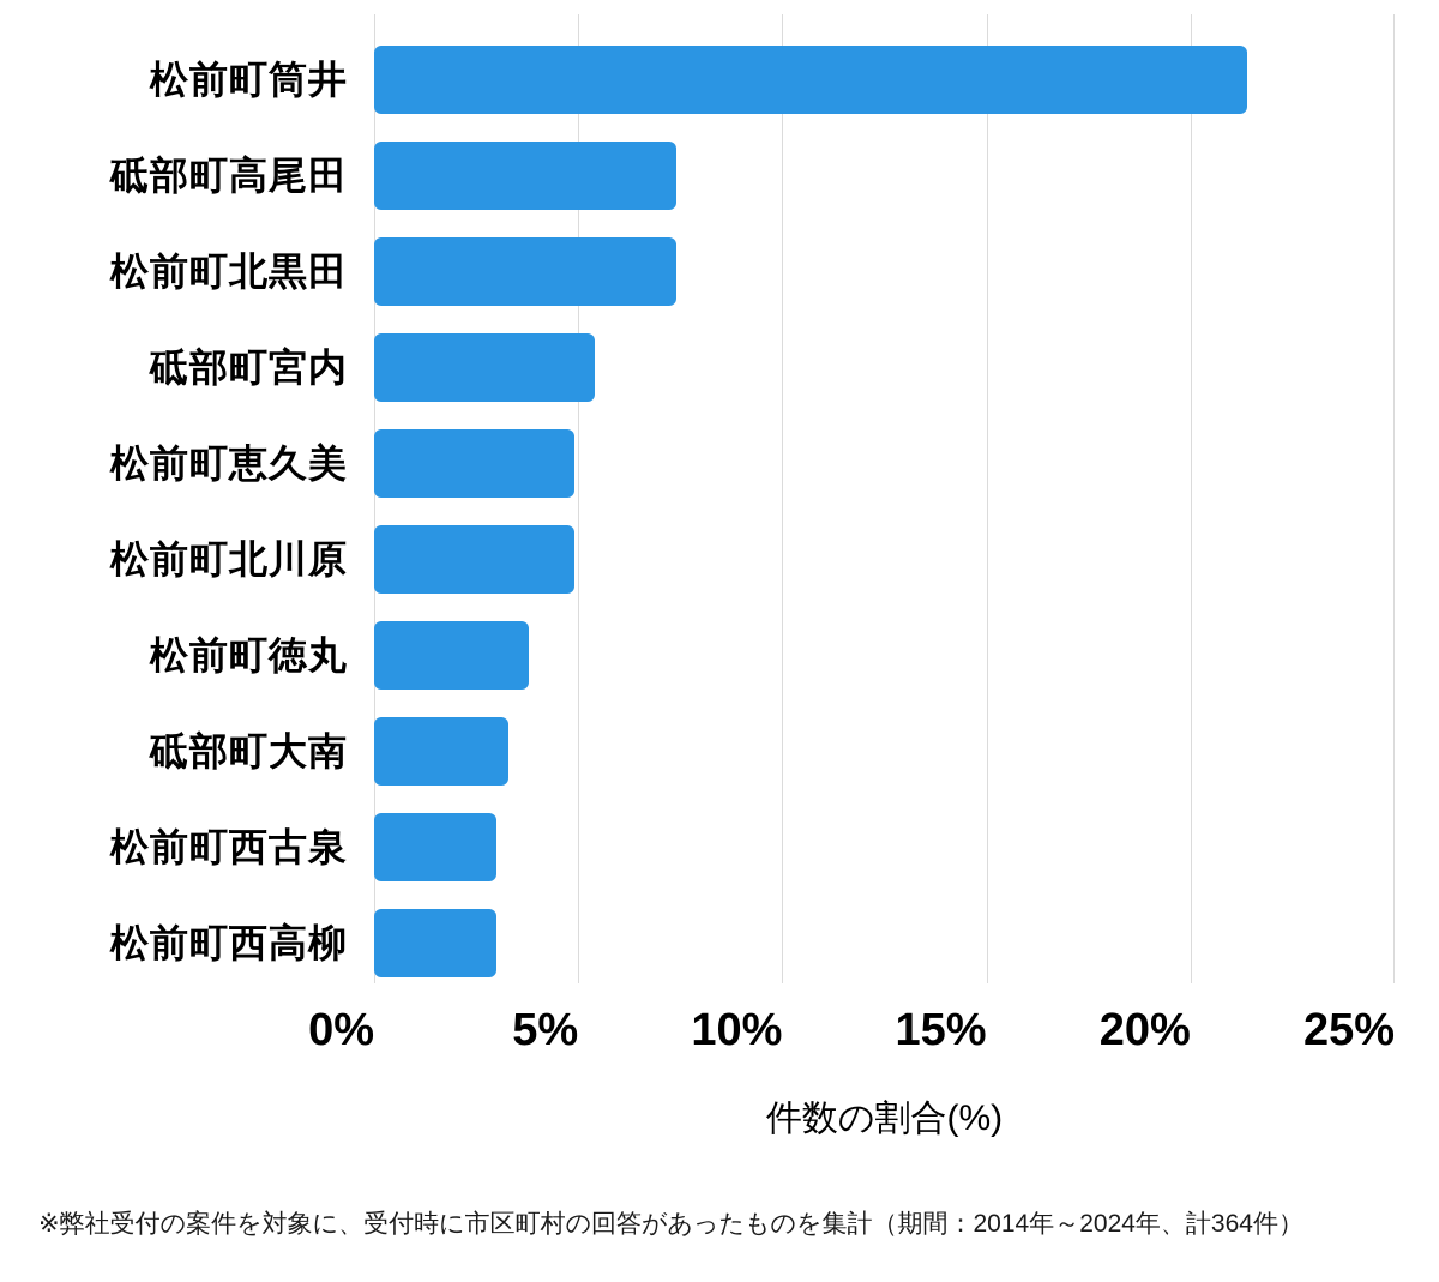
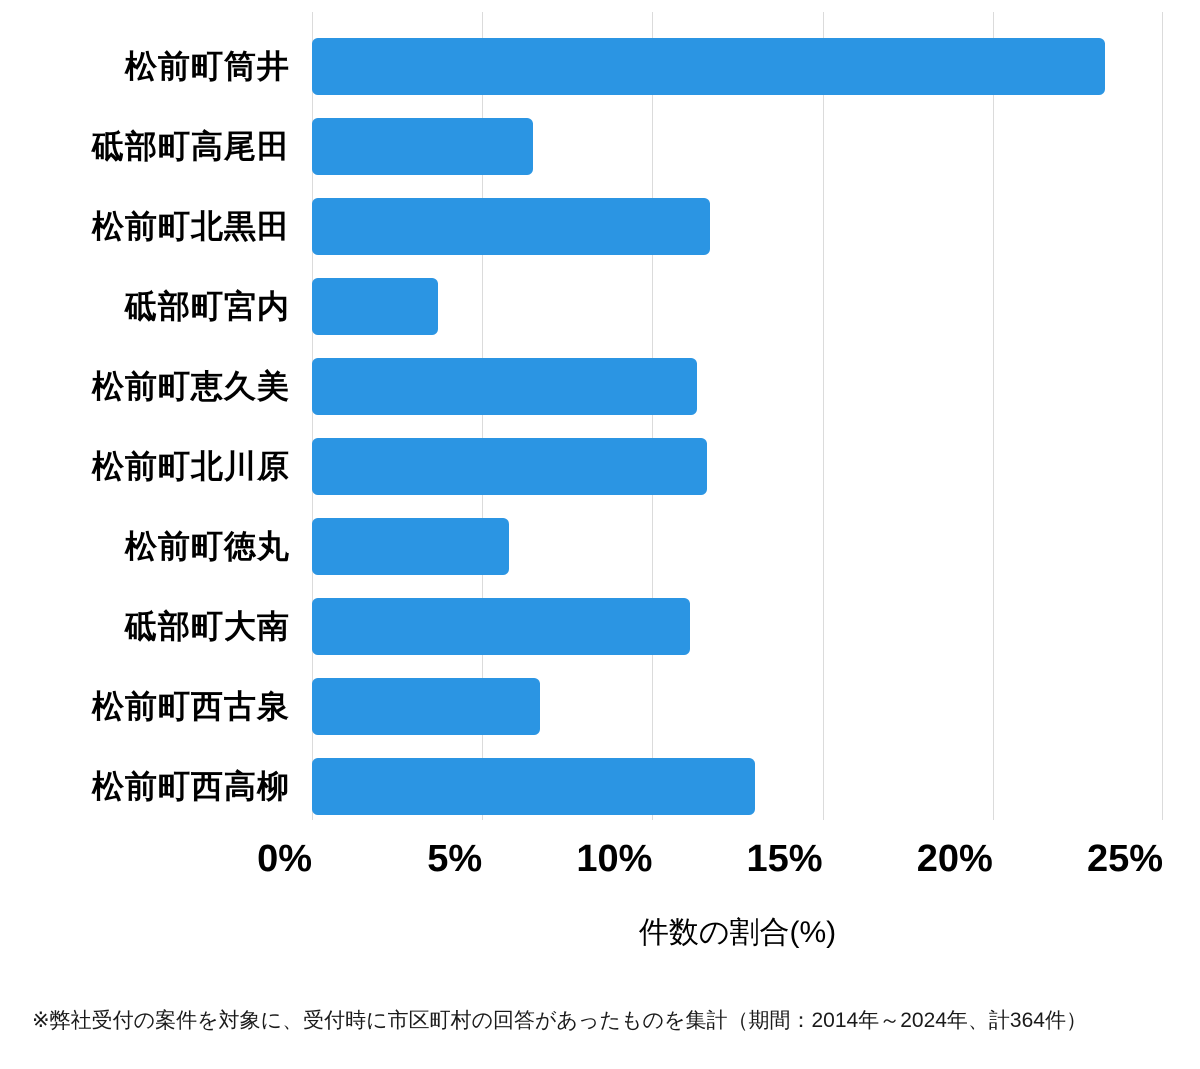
松前町筒井: 21.4% -> 23.3%
砥部町高尾田: 7.4% -> 6.5%
松前町北黒田: 7.4% -> 11.7%
砥部町宮内: 5.4% -> 3.7%
松前町恵久美: 4.9% -> 11.3%
松前町北川原: 4.9% -> 11.6%
松前町徳丸: 3.8% -> 5.8%
砥部町大南: 3.3% -> 11.1%
松前町西古泉: 3.0% -> 6.7%
松前町西高柳: 3.0% -> 13.0%
